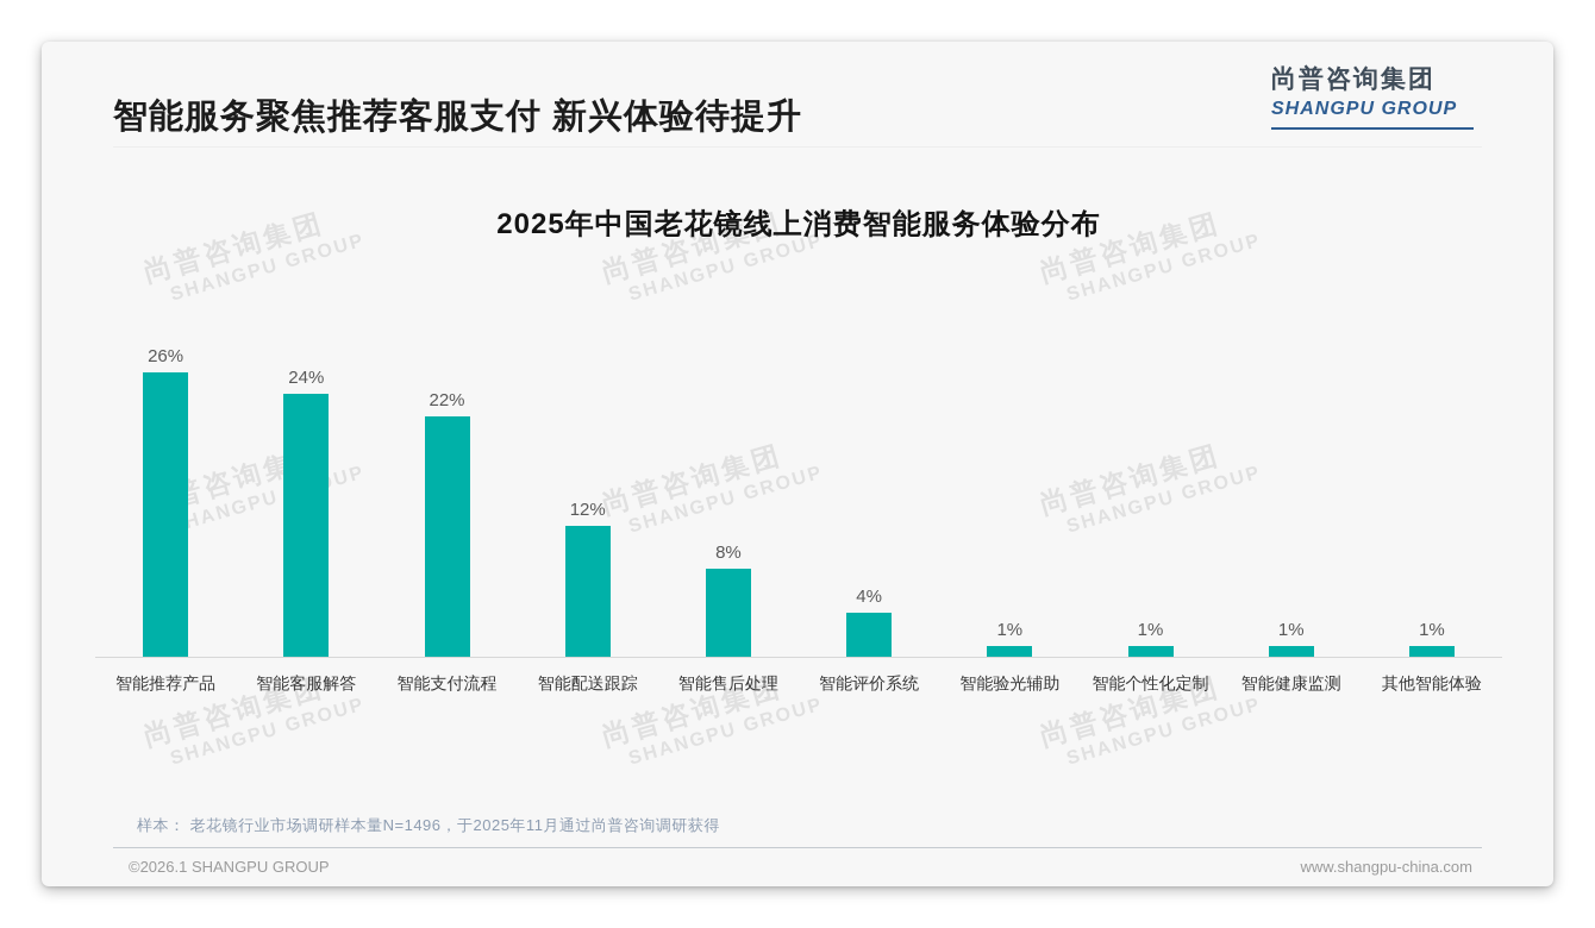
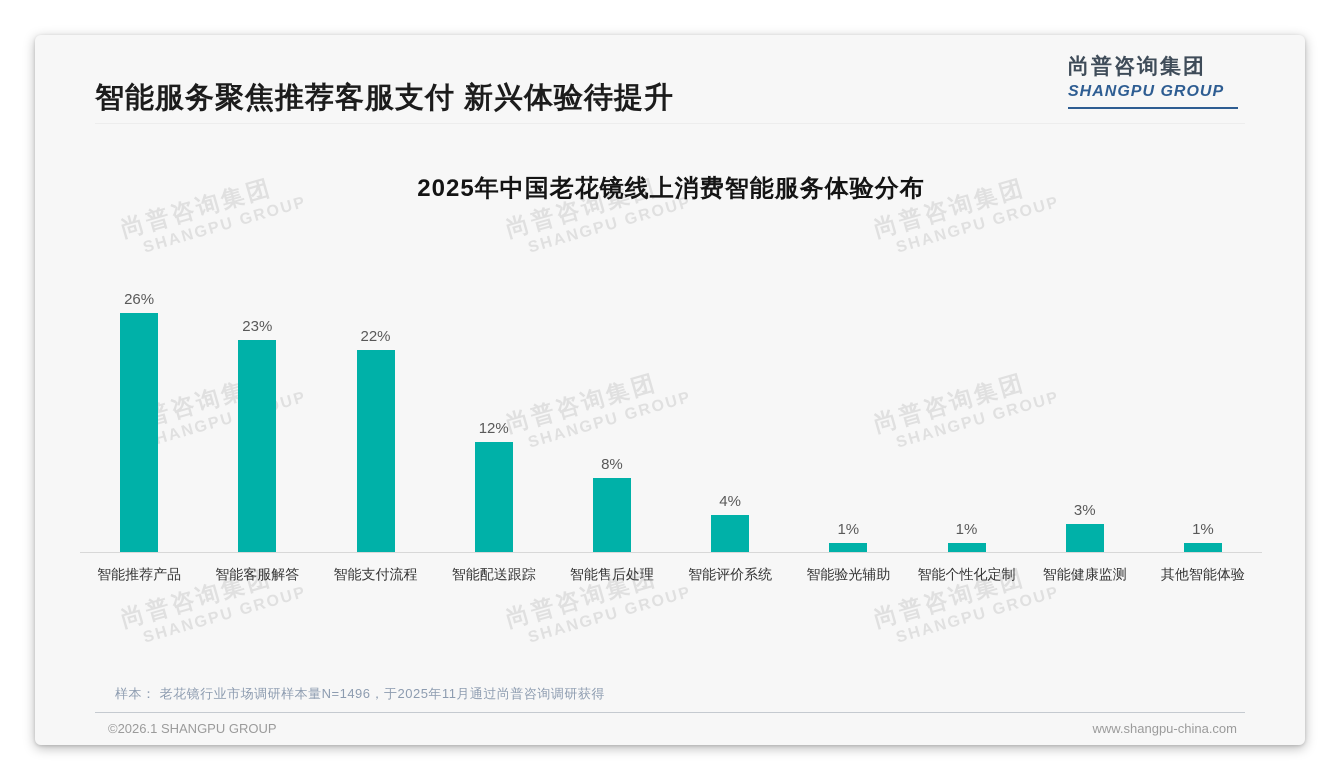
智能客服解答: 24% -> 23%
智能健康监测: 1% -> 3%
